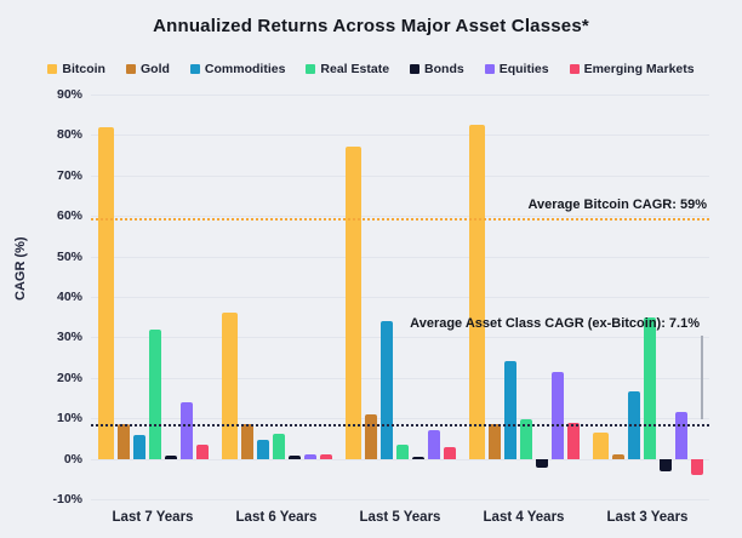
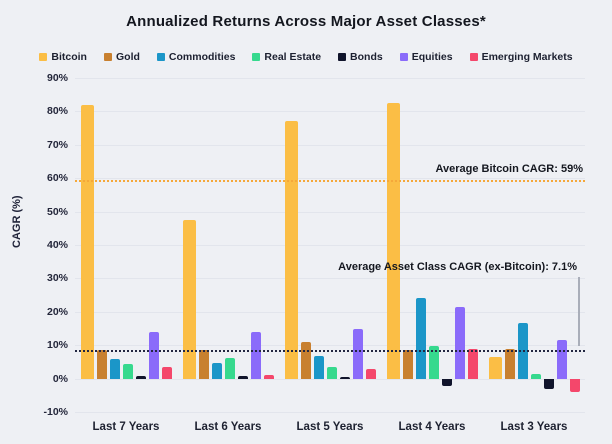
Real Estate/Last 7 Years: 32% -> 4%
Bitcoin/Last 6 Years: 36% -> 48%
Equities/Last 6 Years: 1% -> 14%
Commodities/Last 5 Years: 34% -> 7%
Equities/Last 5 Years: 7% -> 15%
Gold/Last 3 Years: 1% -> 9%
Real Estate/Last 3 Years: 35% -> 1%
